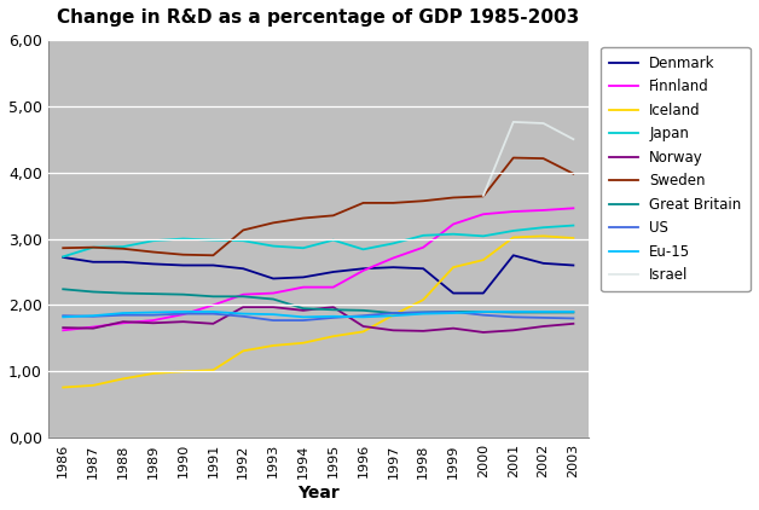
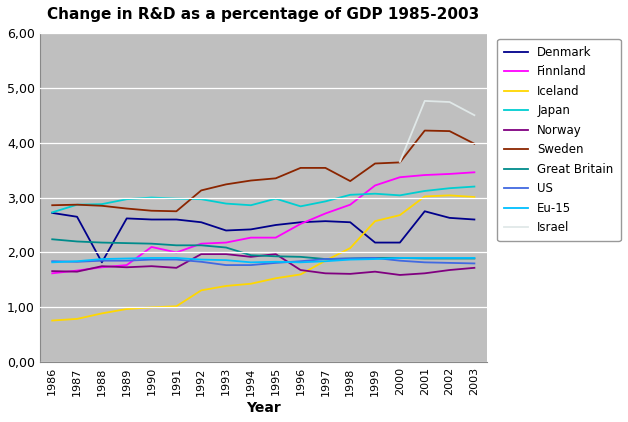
Denmark/1988: 2,65 -> 1,82
Finnland/1990: 1,86 -> 2,10
Sweden/1998: 3,57 -> 3,30
